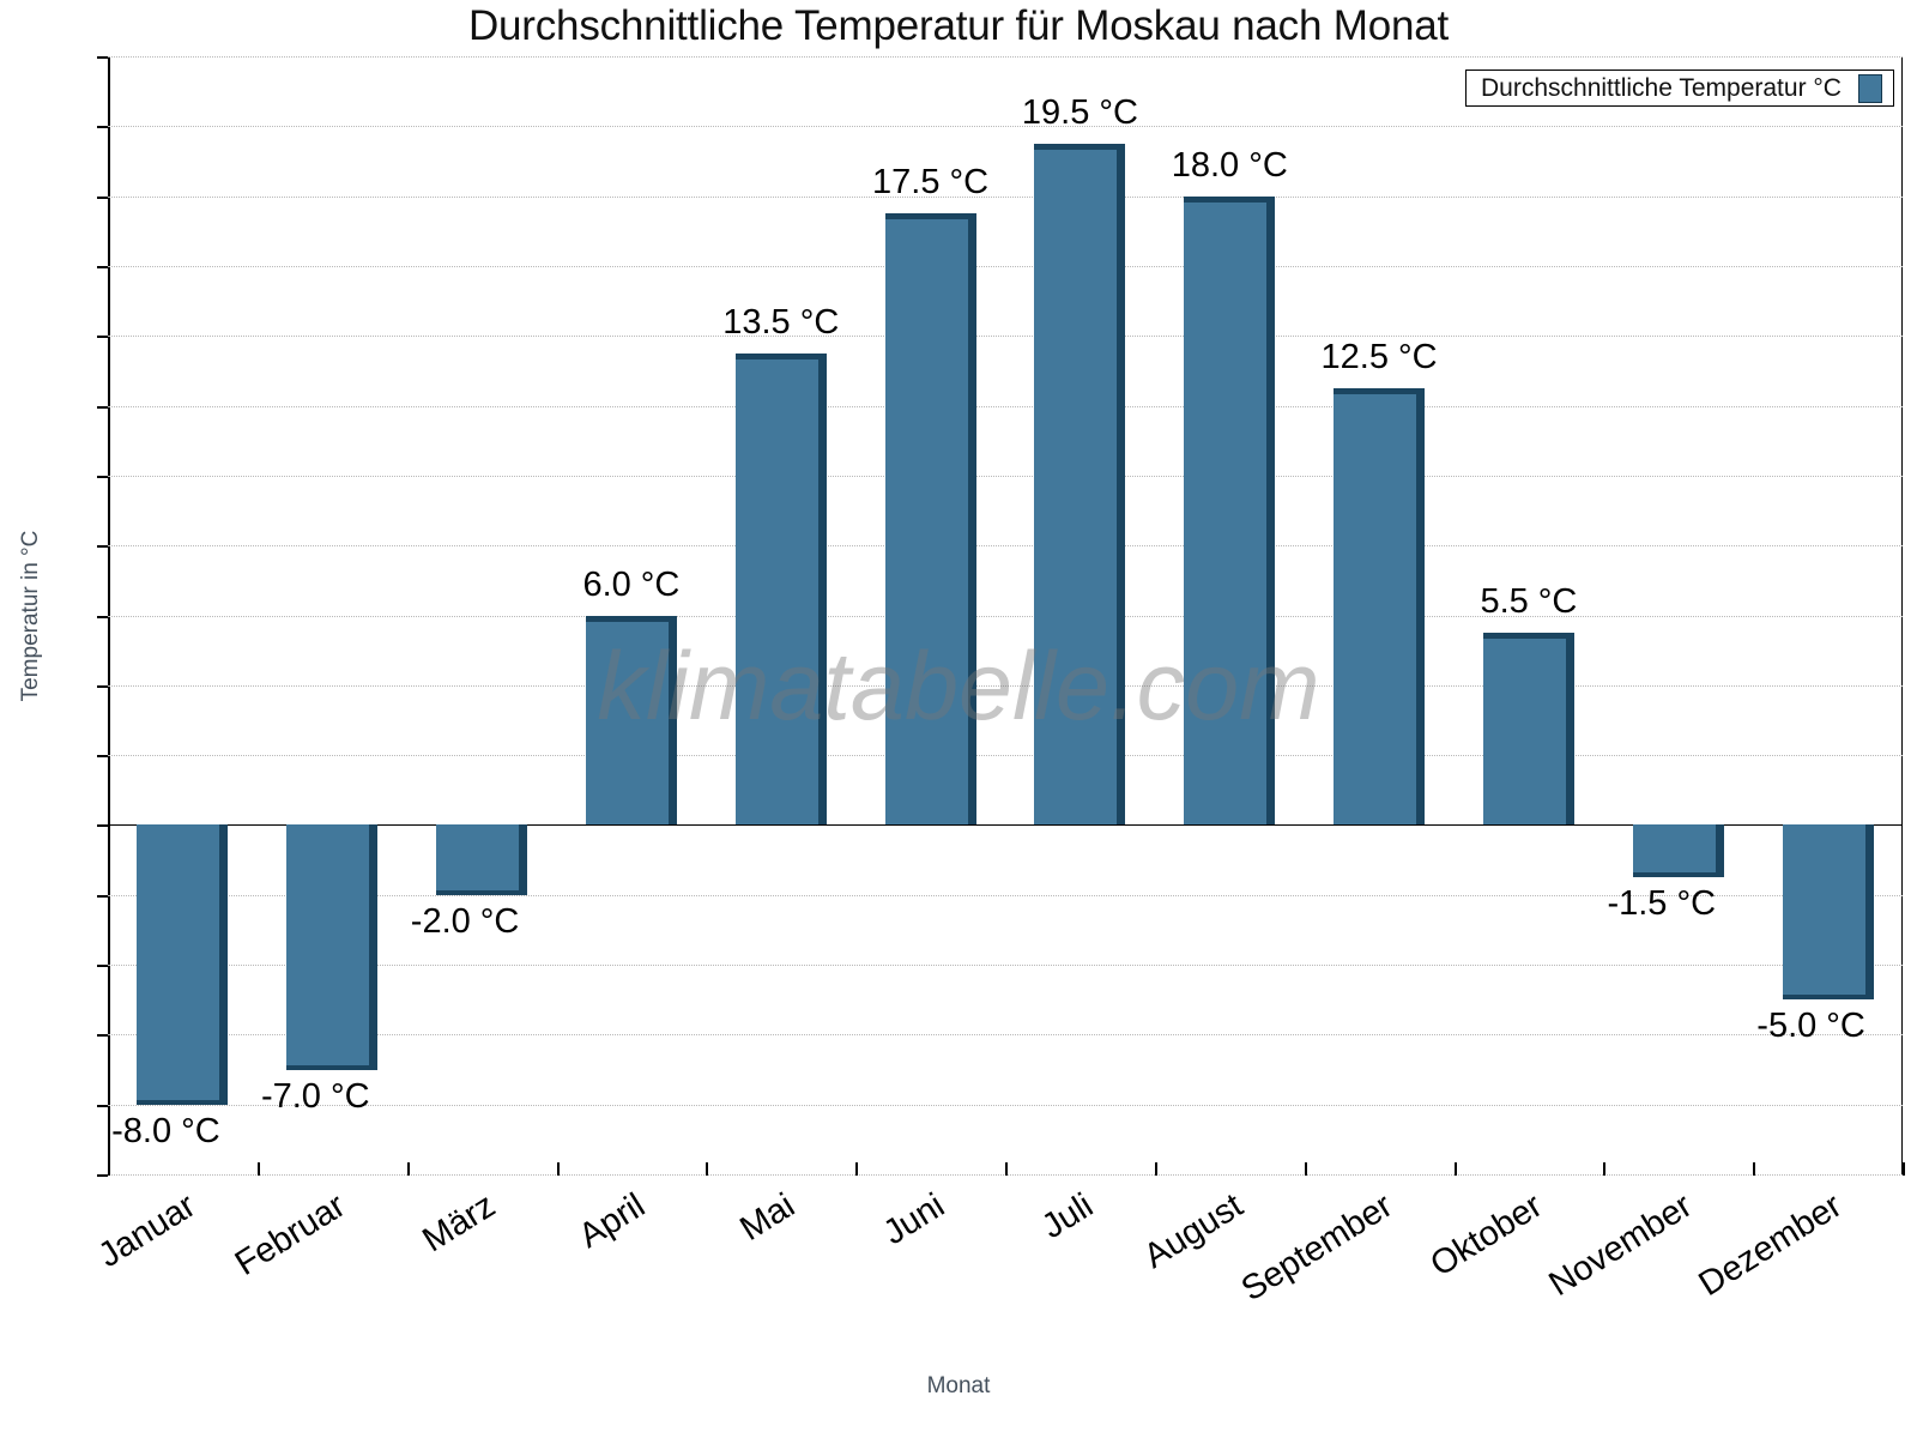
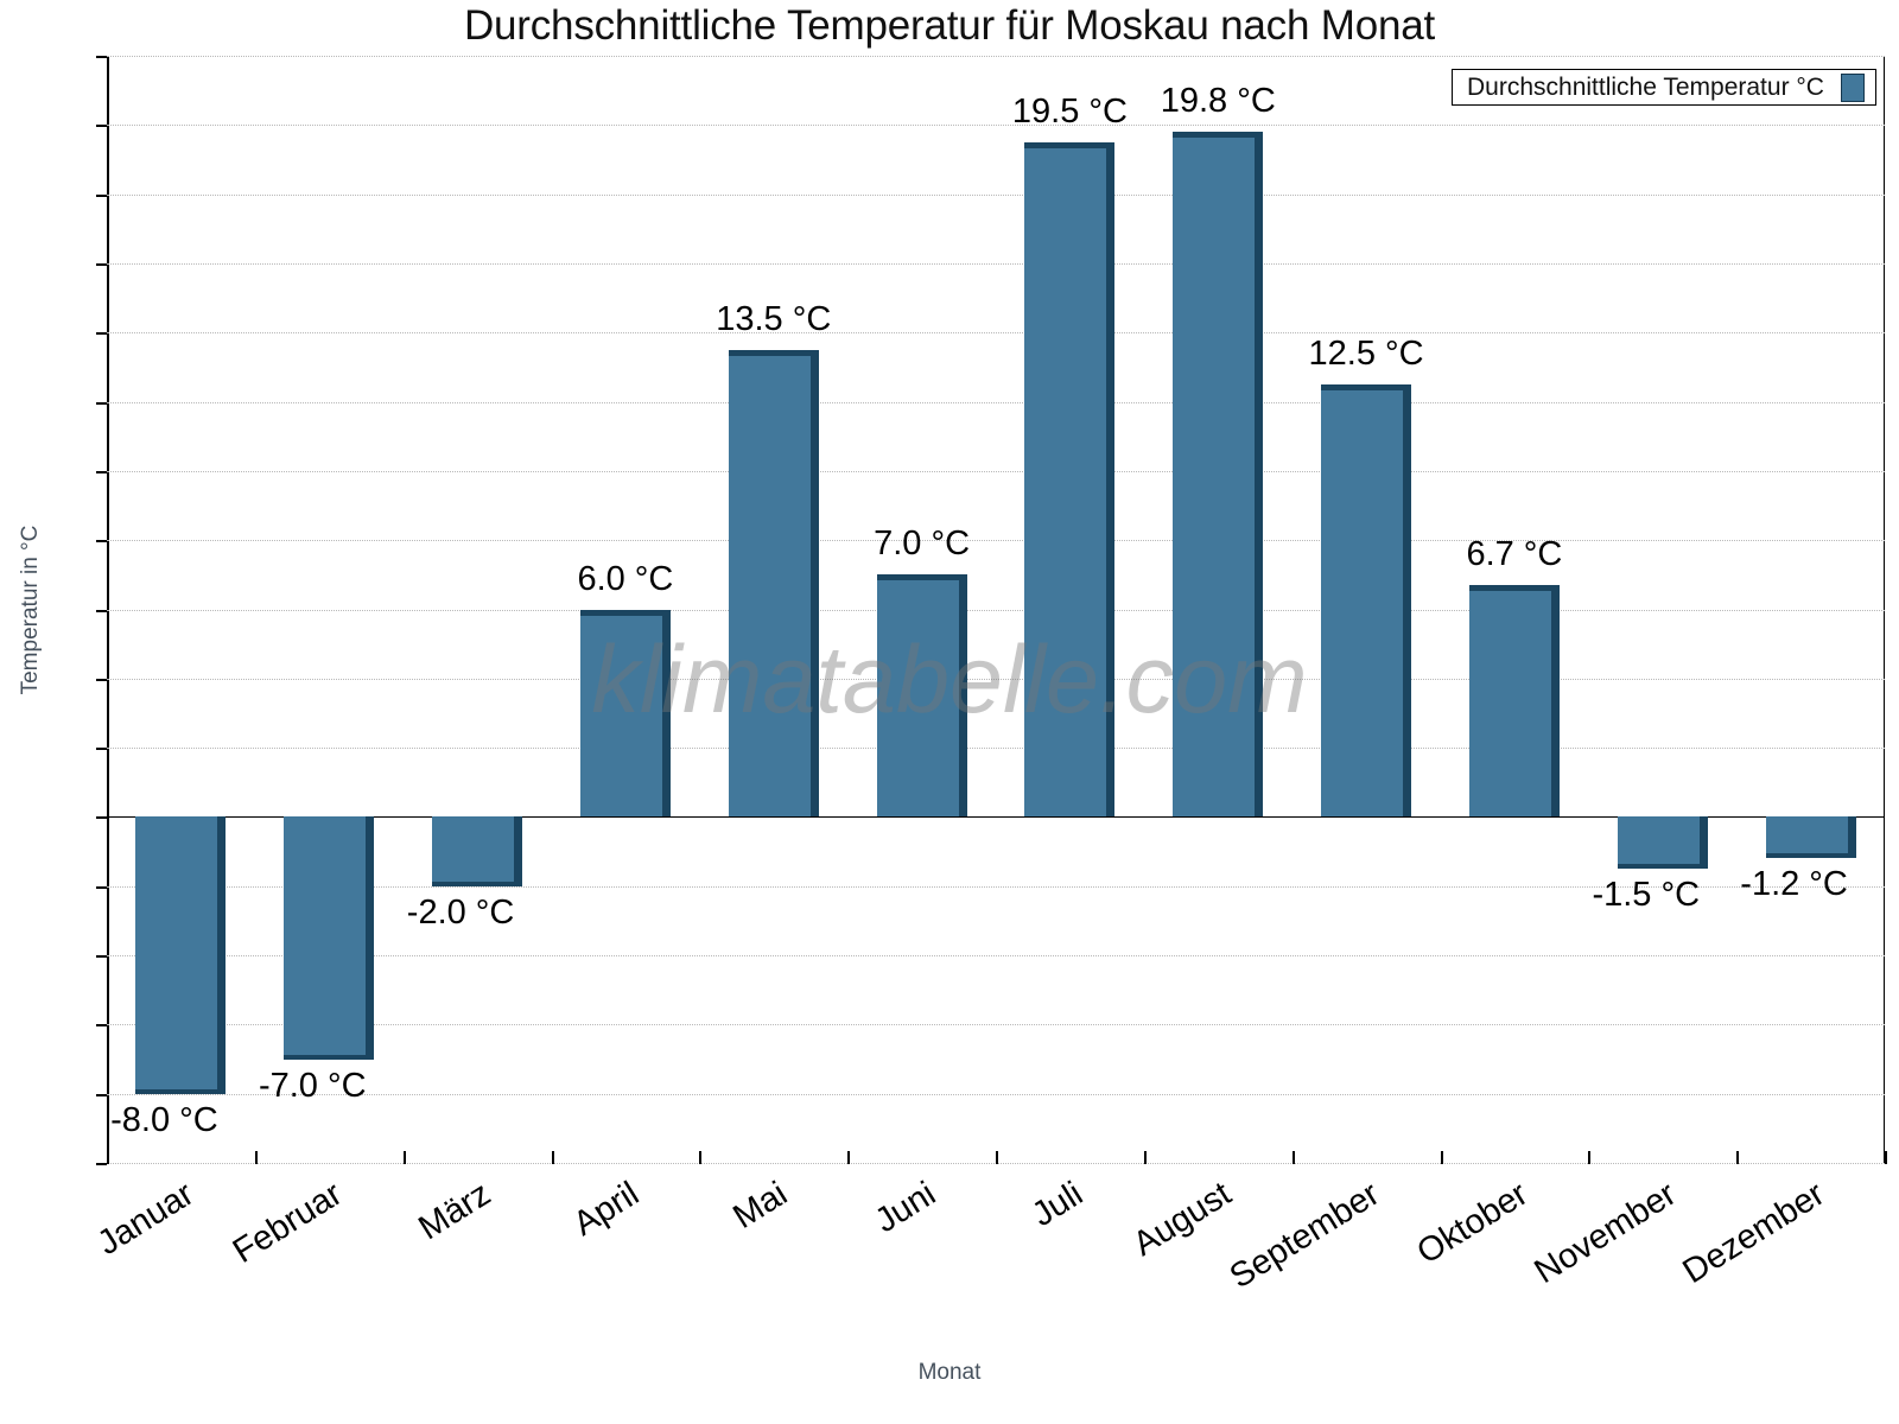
Juni: 17.5 -> 7.0
August: 18.0 -> 19.8
Oktober: 5.5 -> 6.7
Dezember: -5.0 -> -1.2
